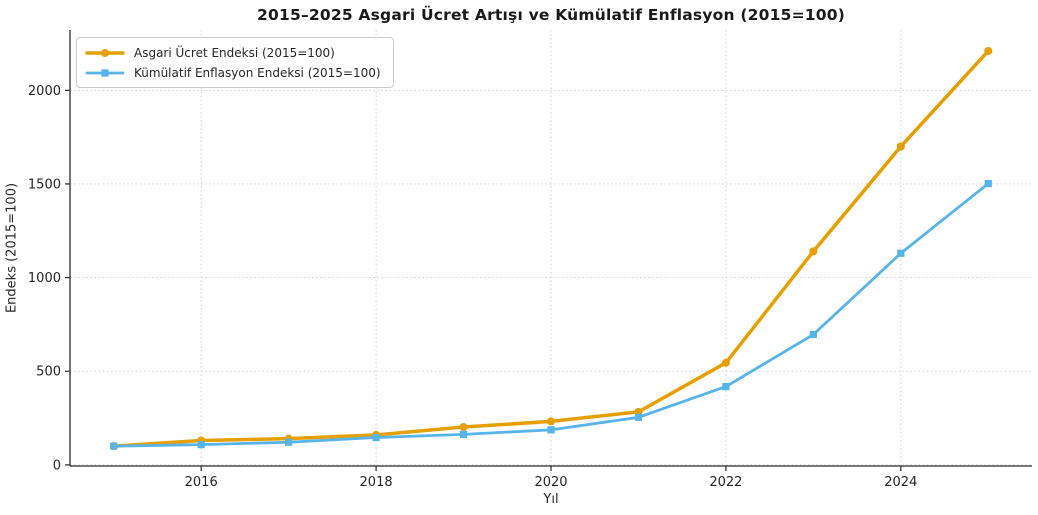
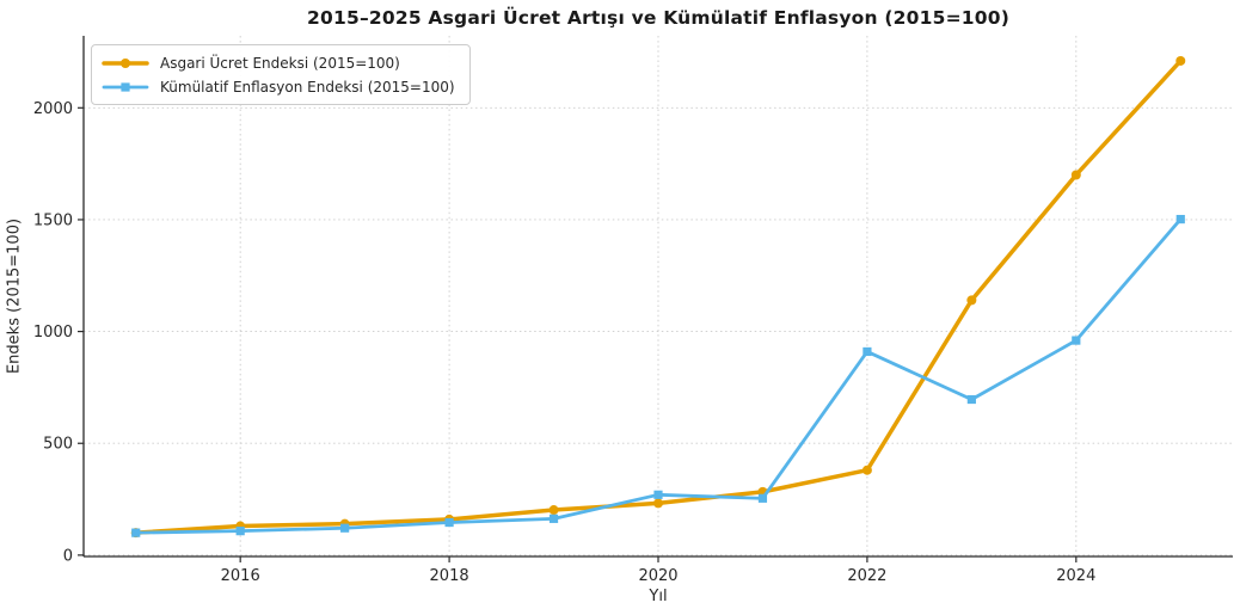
Kümülatif Enflasyon Endeksi (2015=100)/2020: 190 -> 270
Asgari Ücret Endeksi (2015=100)/2022: 540 -> 380
Kümülatif Enflasyon Endeksi (2015=100)/2022: 420 -> 910
Kümülatif Enflasyon Endeksi (2015=100)/2024: 1130 -> 960
